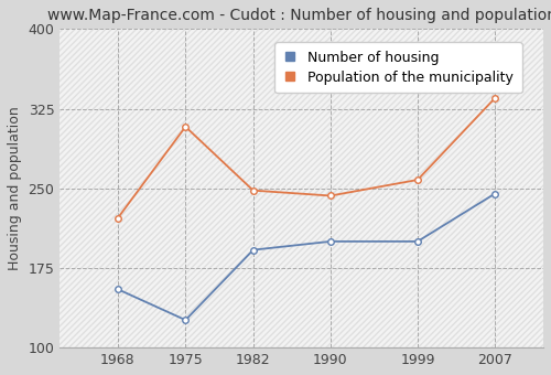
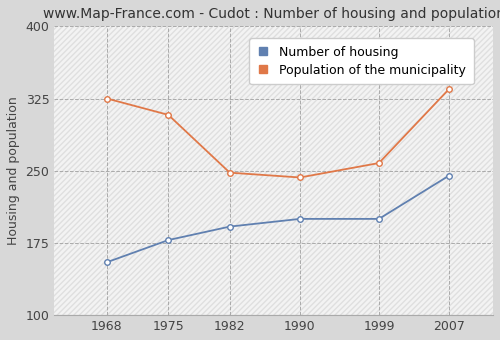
Population of the municipality/1968: 222 -> 325
Number of housing/1975: 126 -> 178
